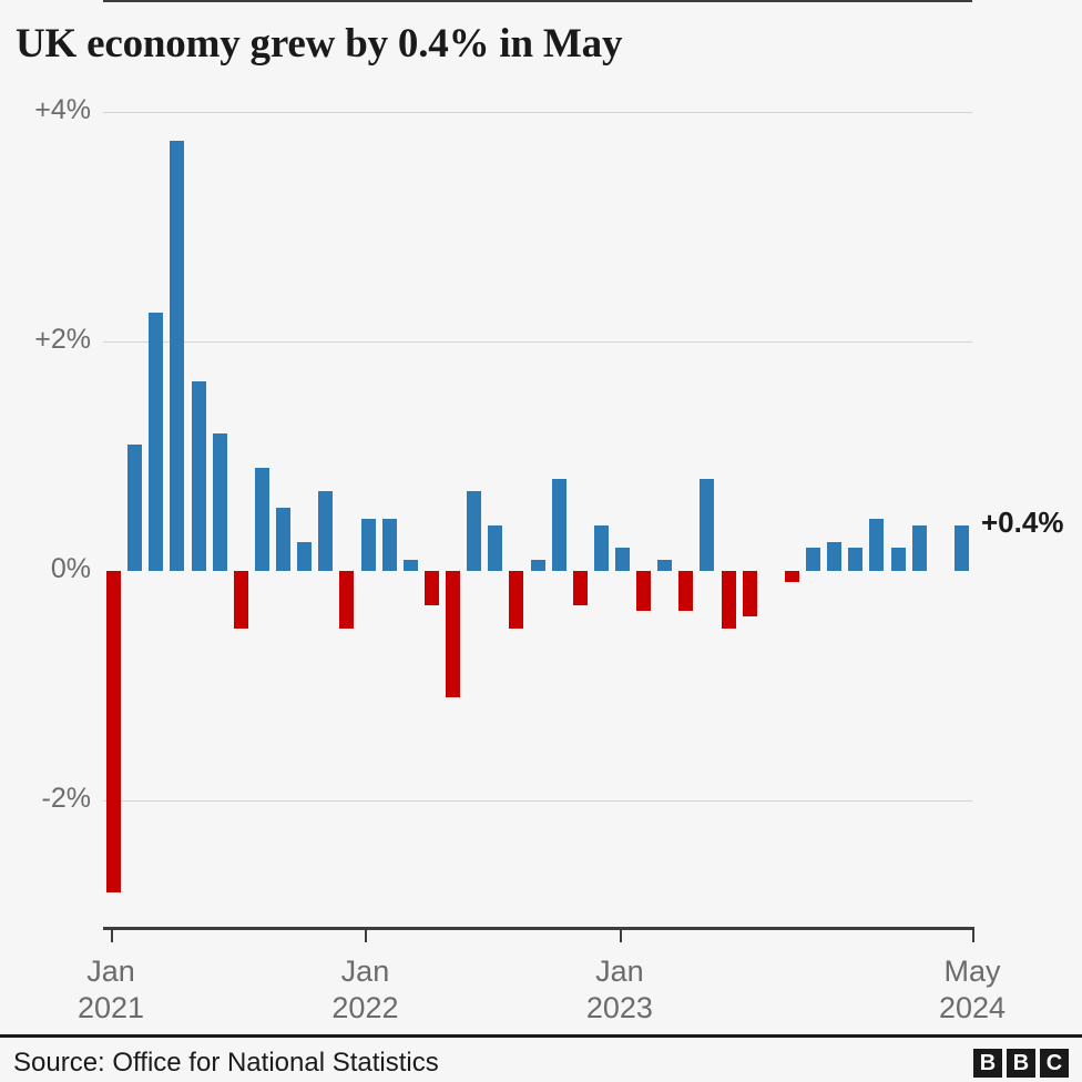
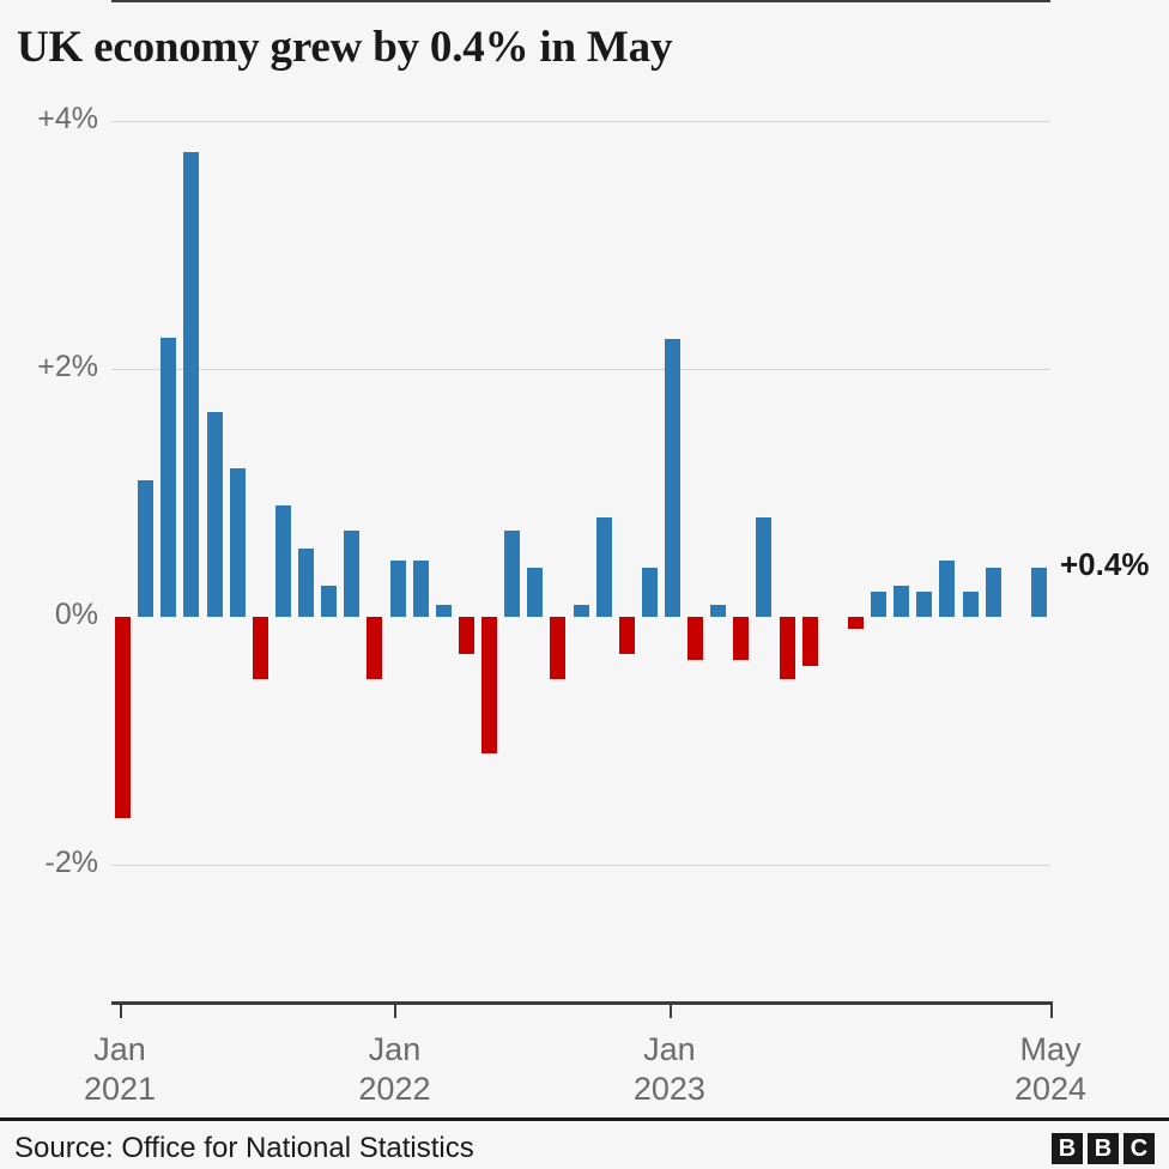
Jan 2021: -2.80% -> -1.62%
Jan 2023: 0.20% -> 2.24%
